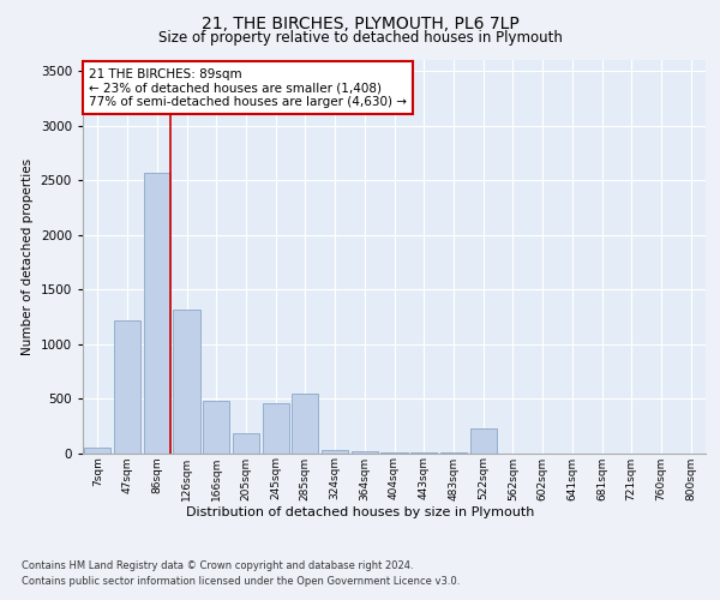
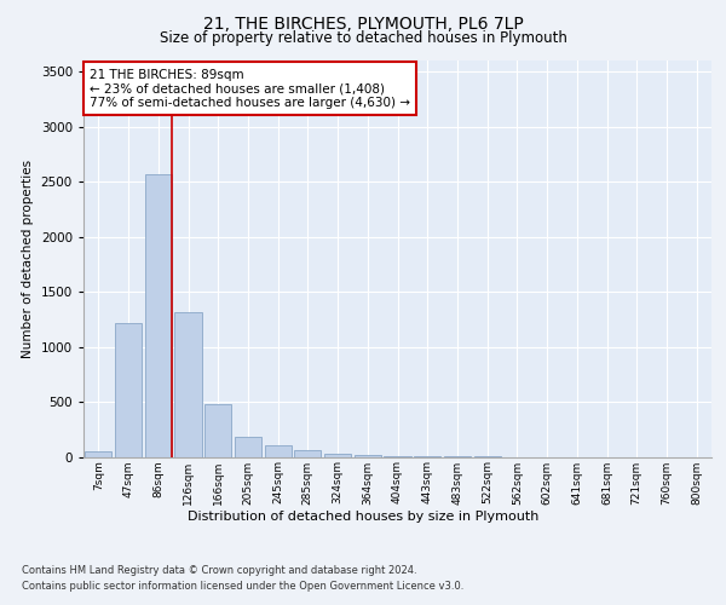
245sqm: 460 -> 100
285sqm: 540 -> 60
522sqm: 220 -> 0
